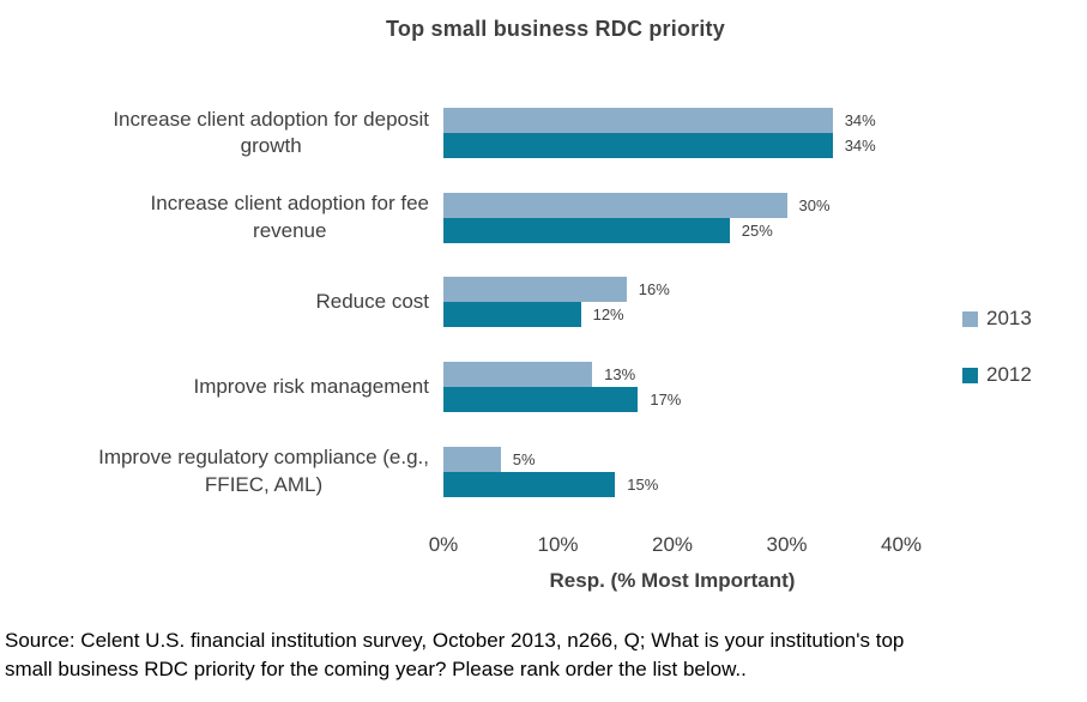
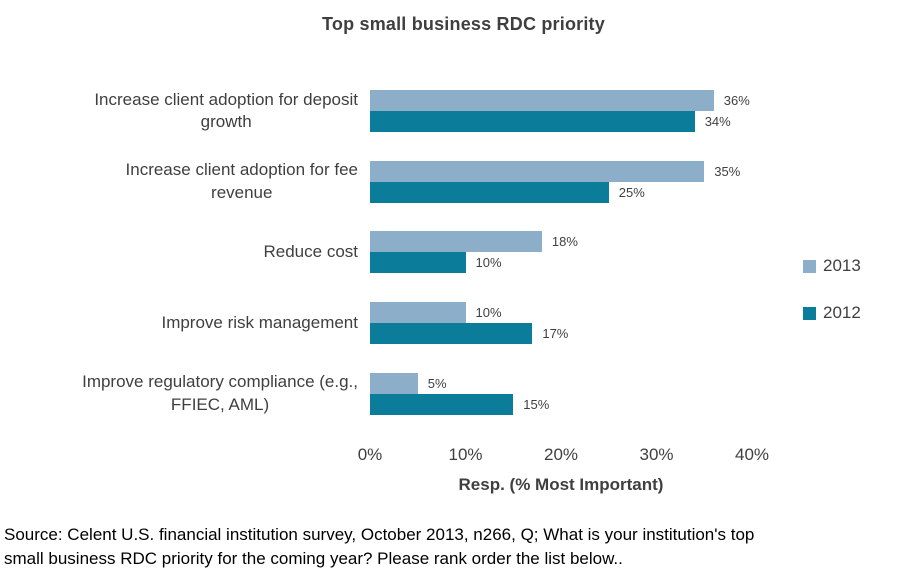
2013/Increase client adoption for deposit growth: 34% -> 36%
2013/Increase client adoption for fee revenue: 30% -> 35%
2013/Reduce cost: 16% -> 18%
2012/Reduce cost: 12% -> 10%
2013/Improve risk management: 13% -> 10%
